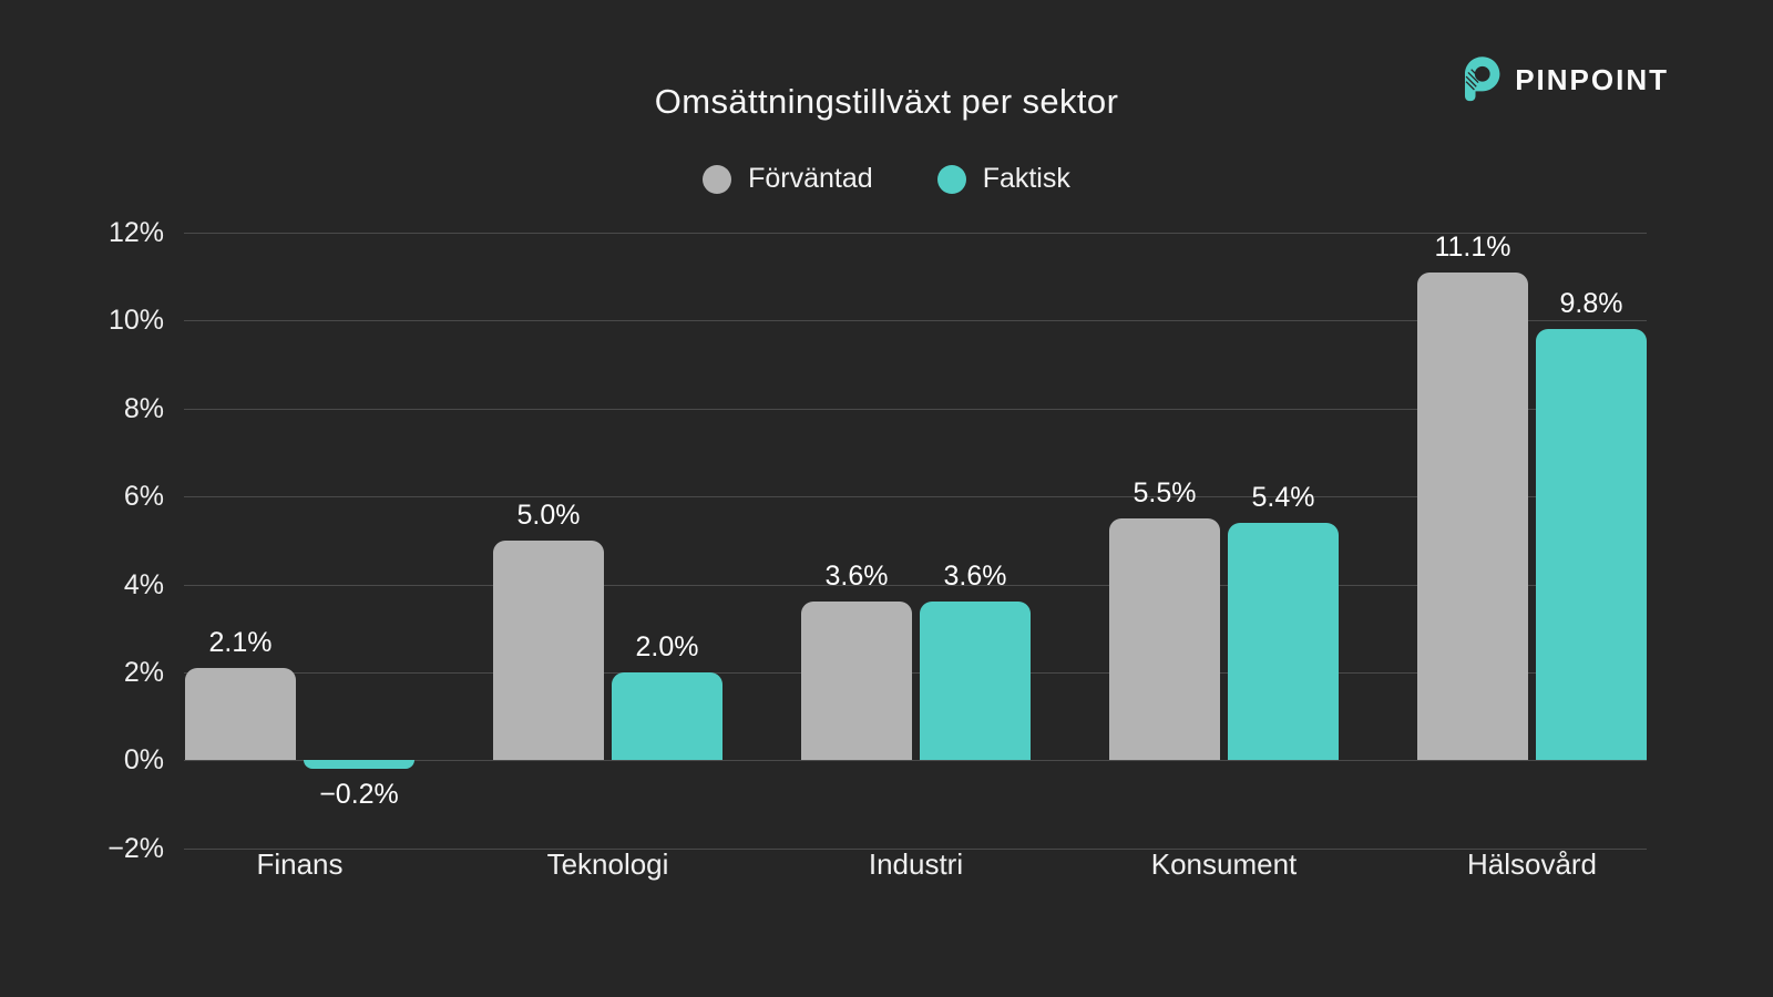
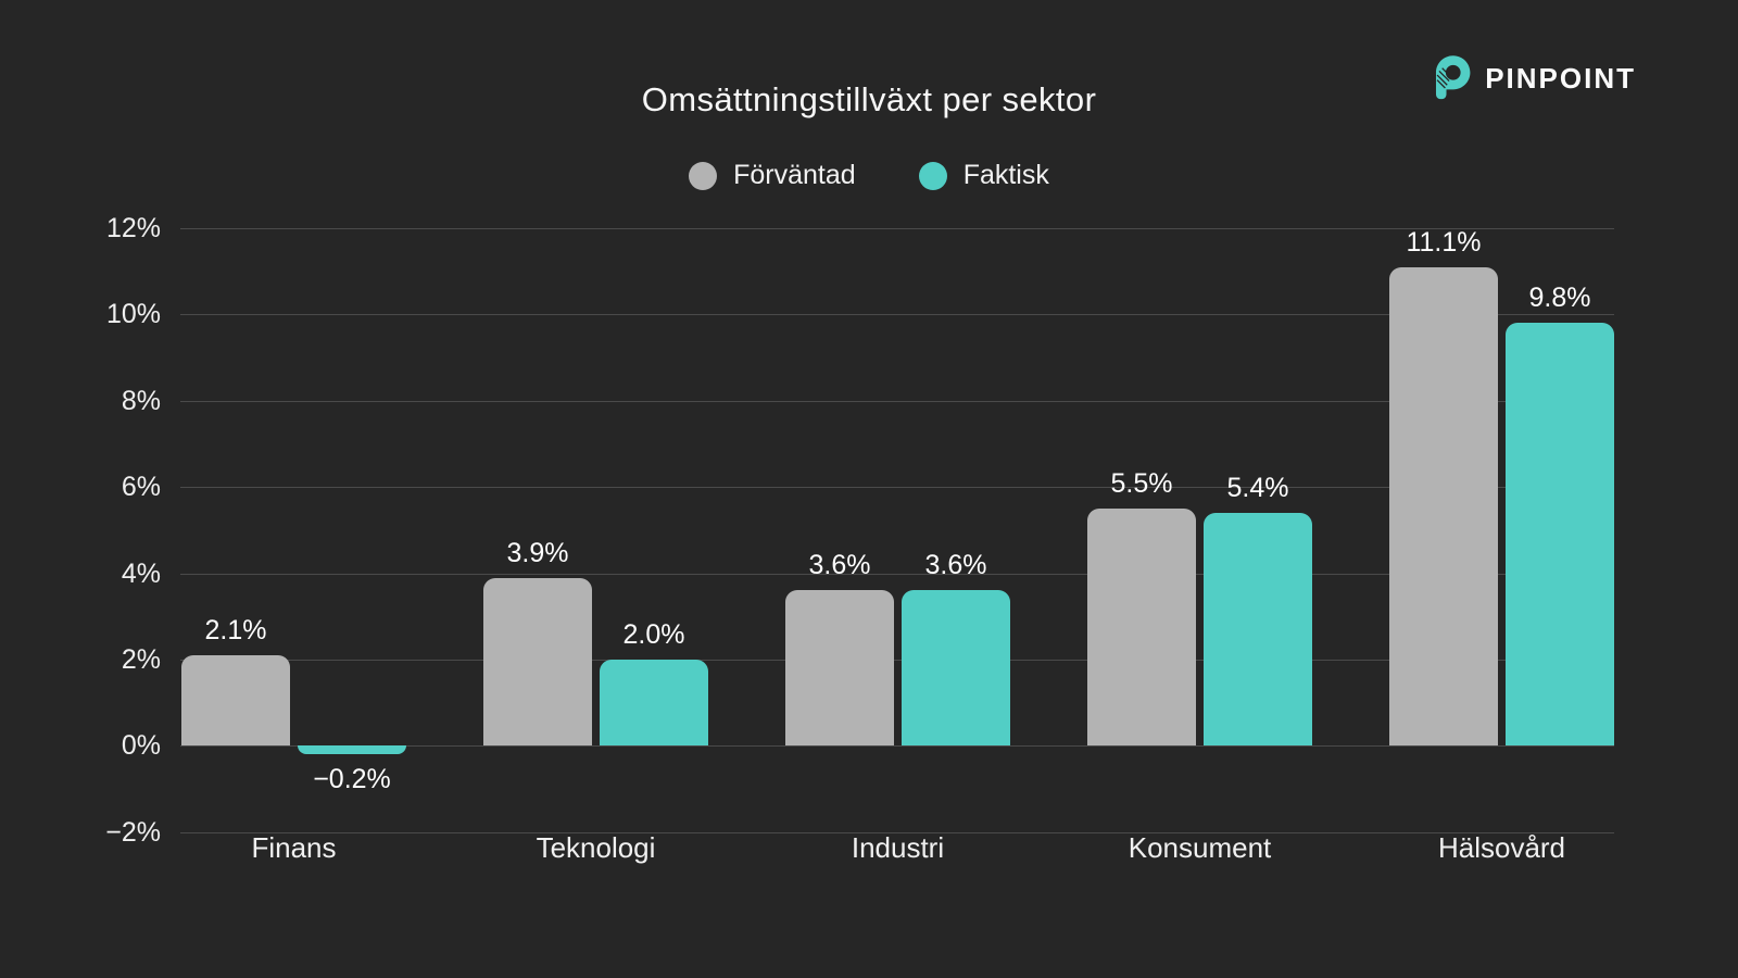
Förväntad/Teknologi: 5.0% -> 3.9%
